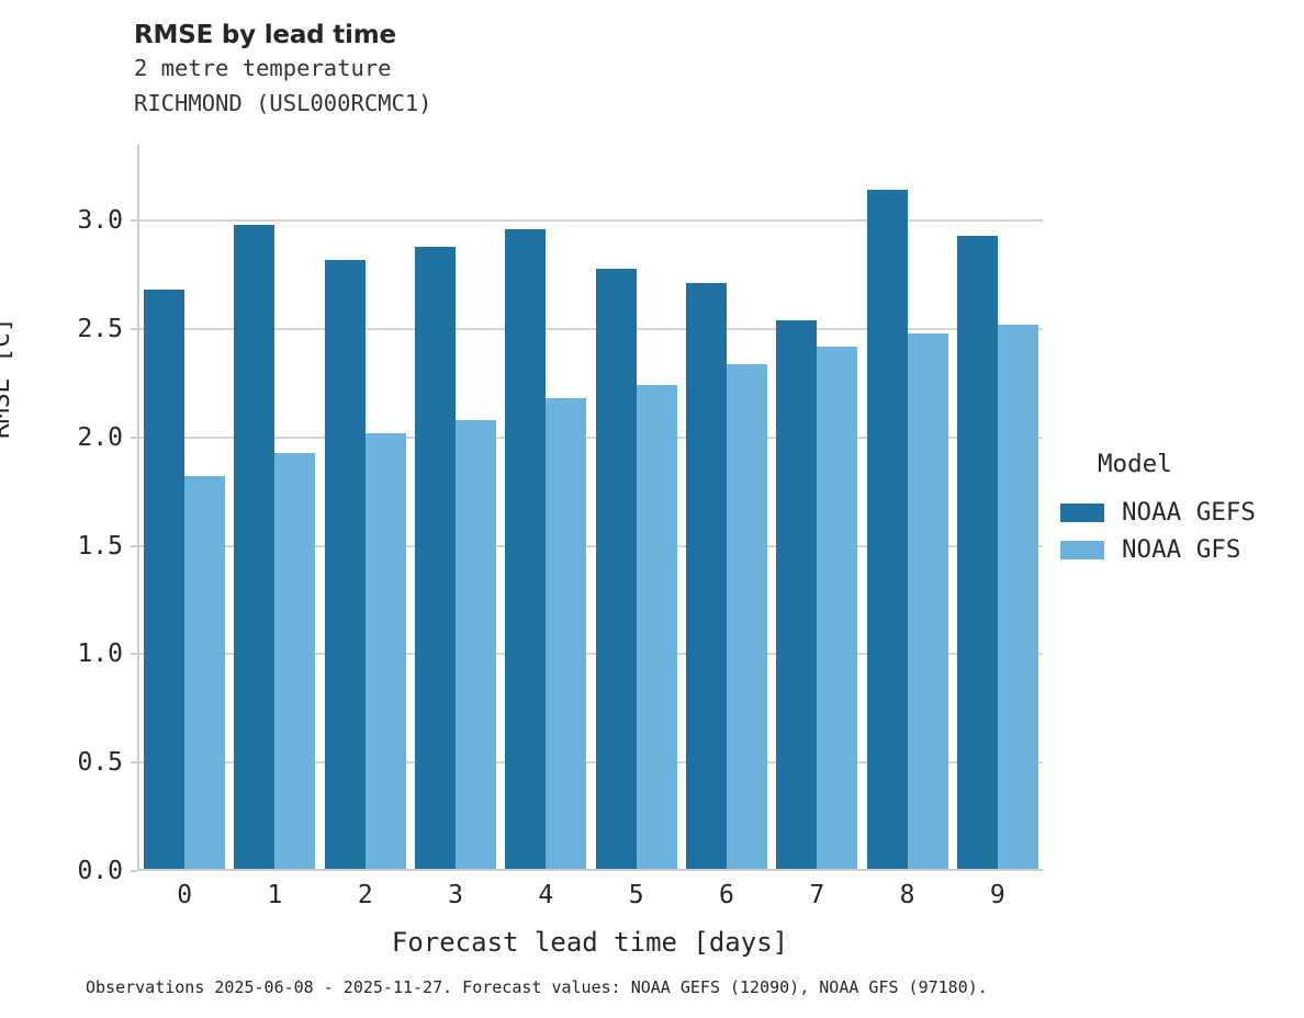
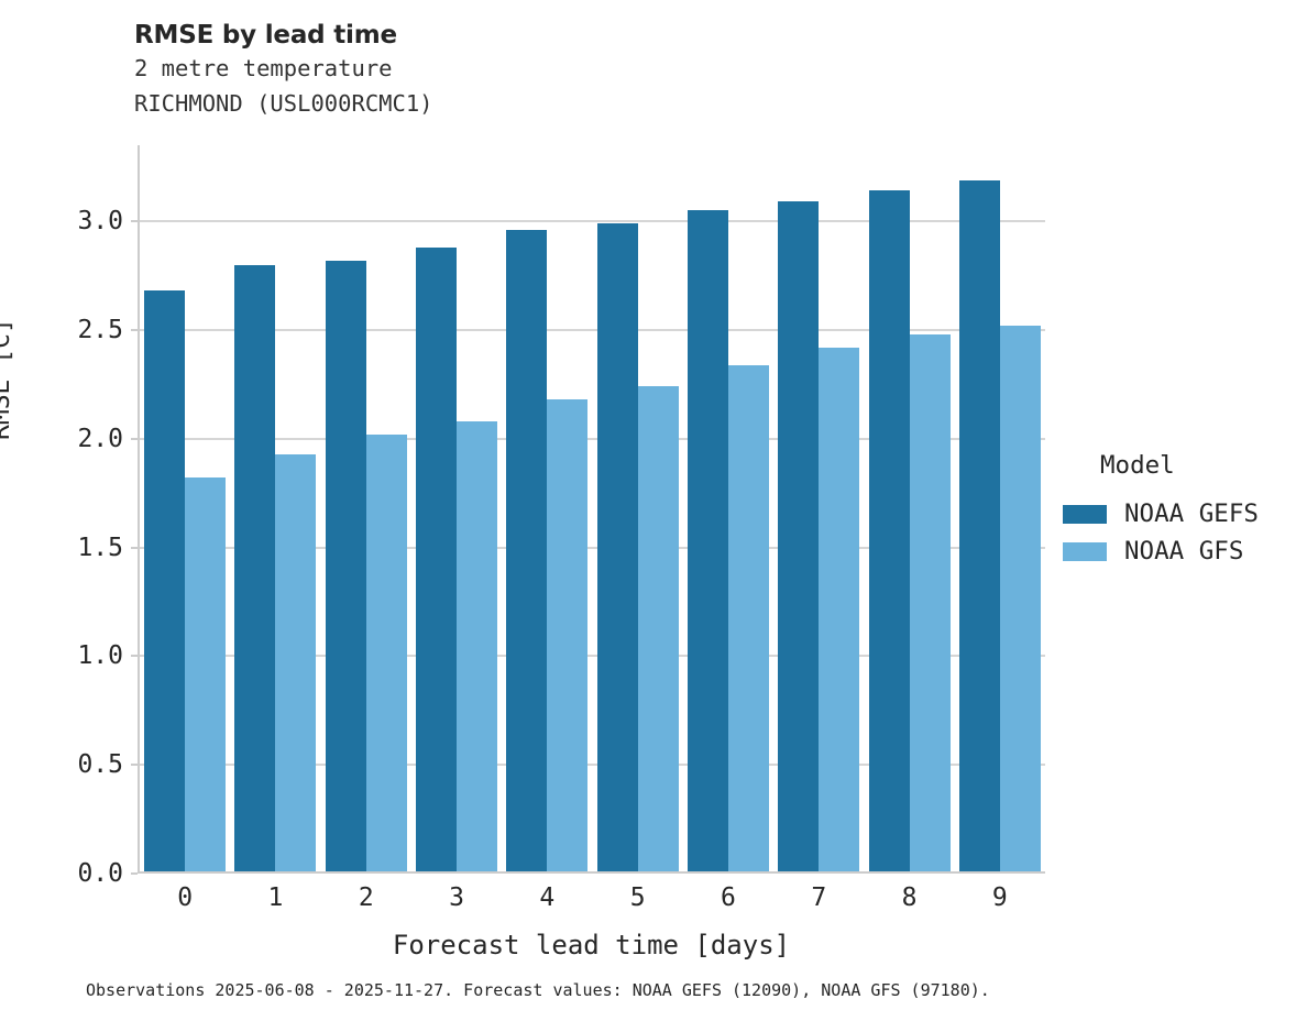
NOAA GEFS/1: 2.97 -> 2.79
NOAA GEFS/5: 2.77 -> 2.98
NOAA GEFS/6: 2.70 -> 3.04
NOAA GEFS/7: 2.53 -> 3.08
NOAA GEFS/9: 2.92 -> 3.18
